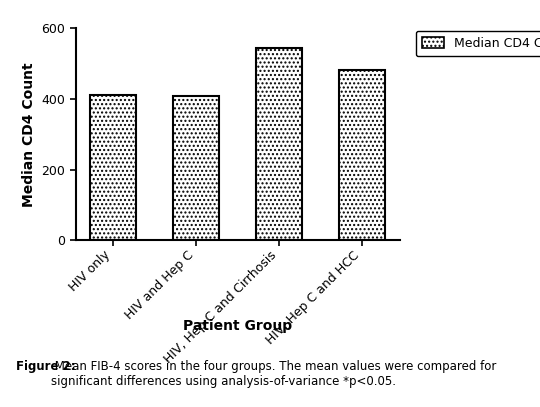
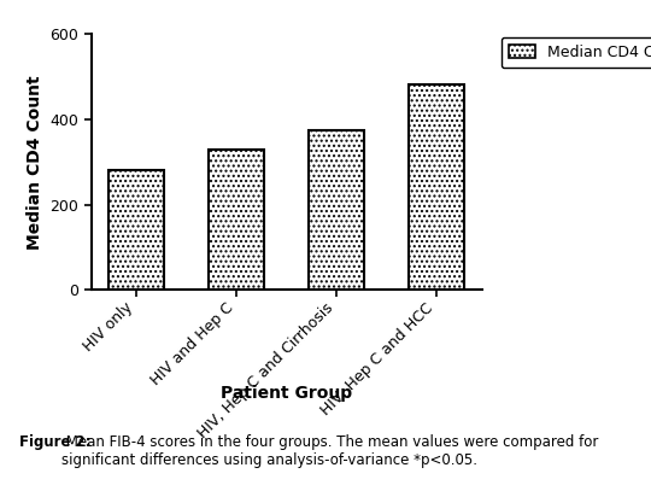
HIV only: 412 -> 280
HIV and Hep C: 408 -> 330
HIV, Hep C and Cirrhosis: 546 -> 375
